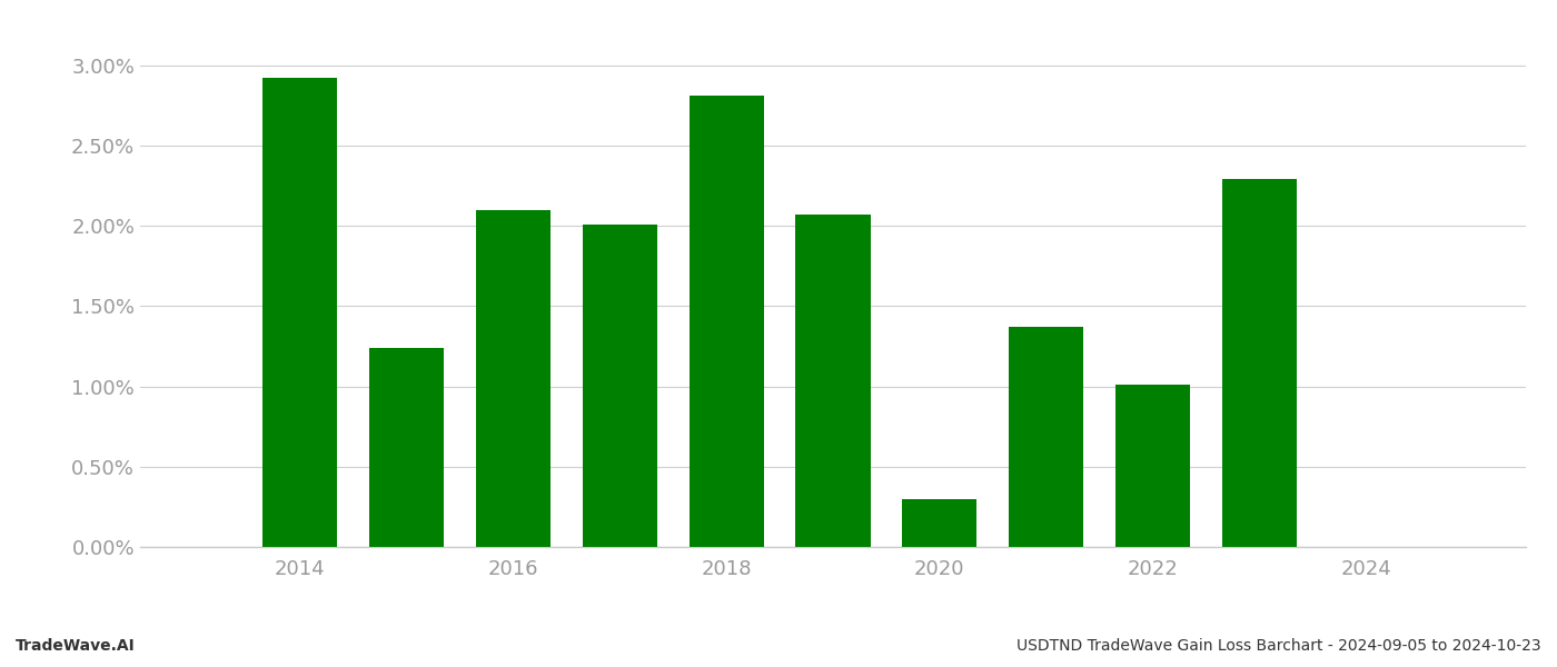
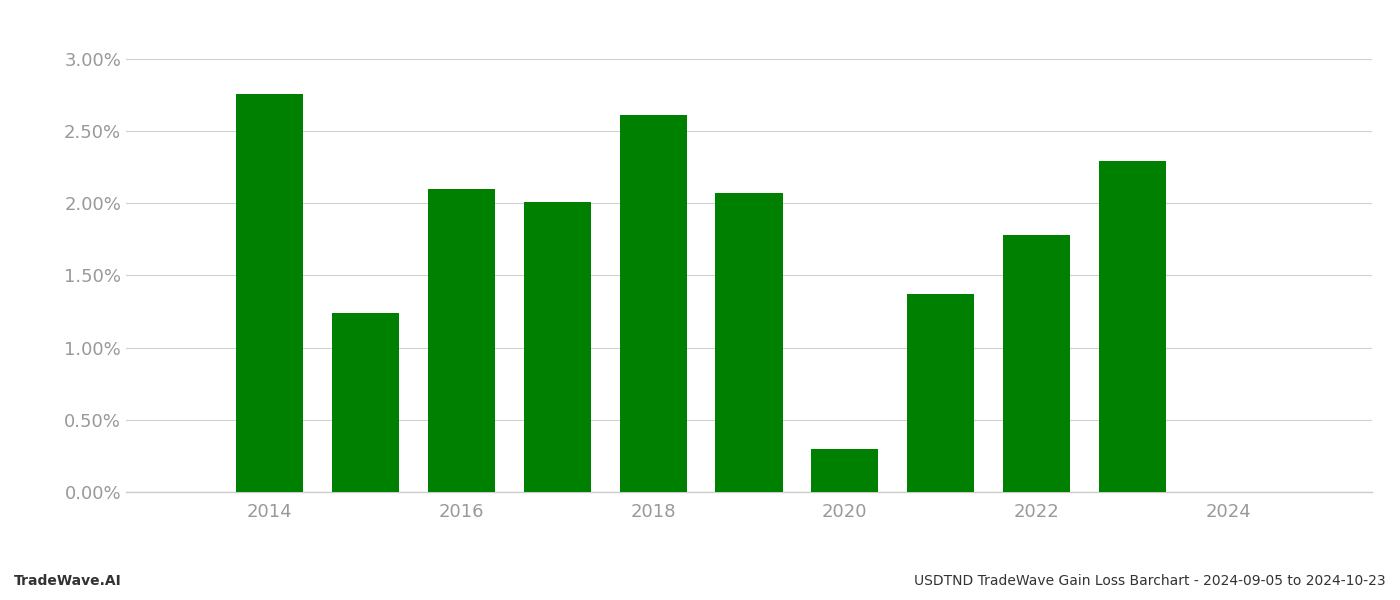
2014: 2.92% -> 2.76%
2018: 2.81% -> 2.61%
2022: 1.01% -> 1.78%
